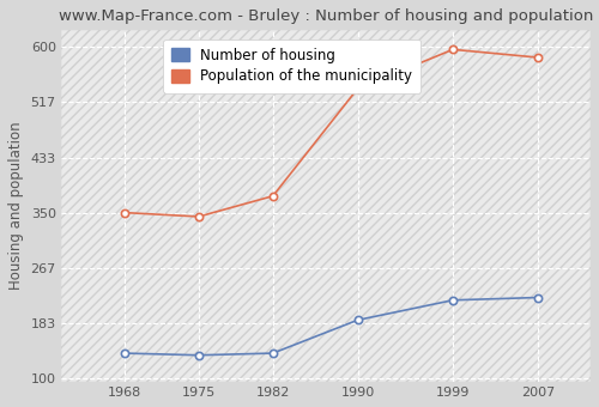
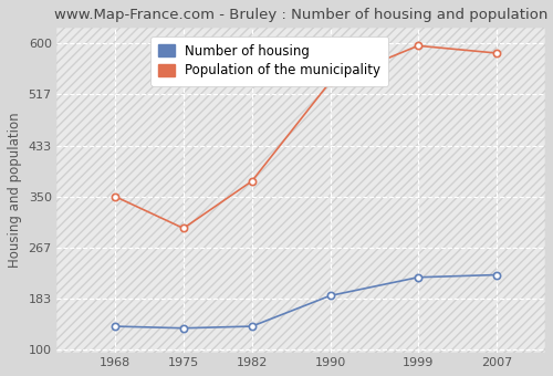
Population of the municipality/1975: 344 -> 298
